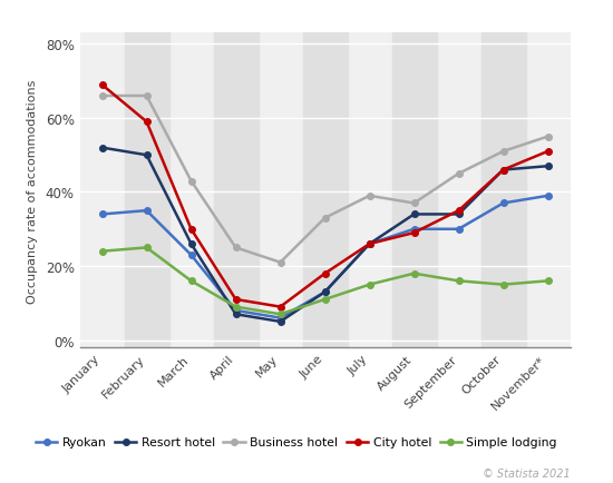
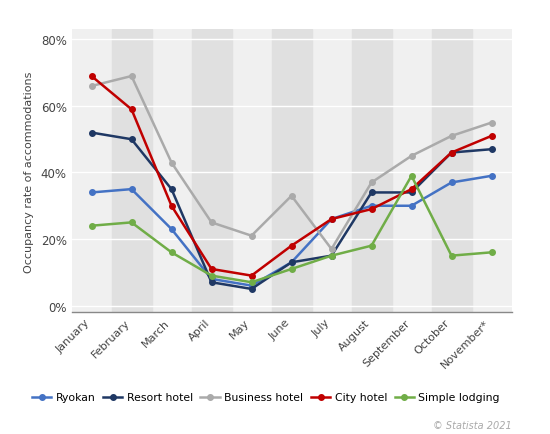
Business hotel/February: 66% -> 69%
Resort hotel/March: 26% -> 35%
Resort hotel/July: 26% -> 15%
Business hotel/July: 39% -> 17%
Simple lodging/September: 16% -> 39%
